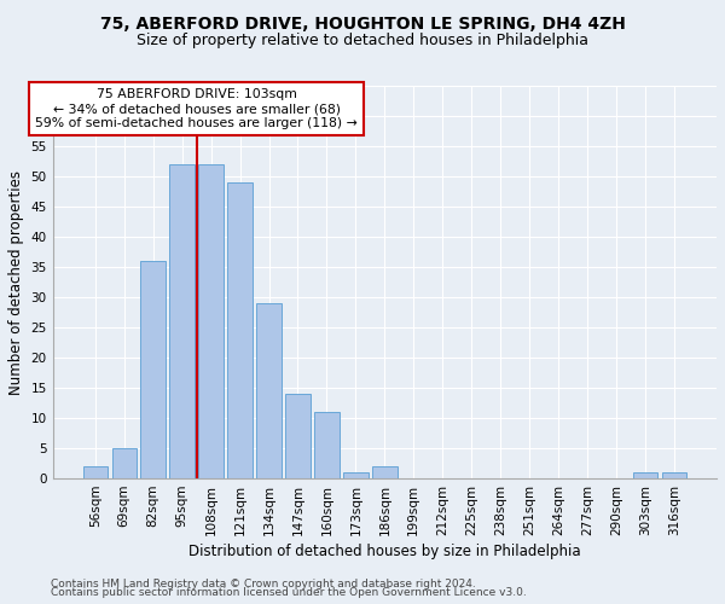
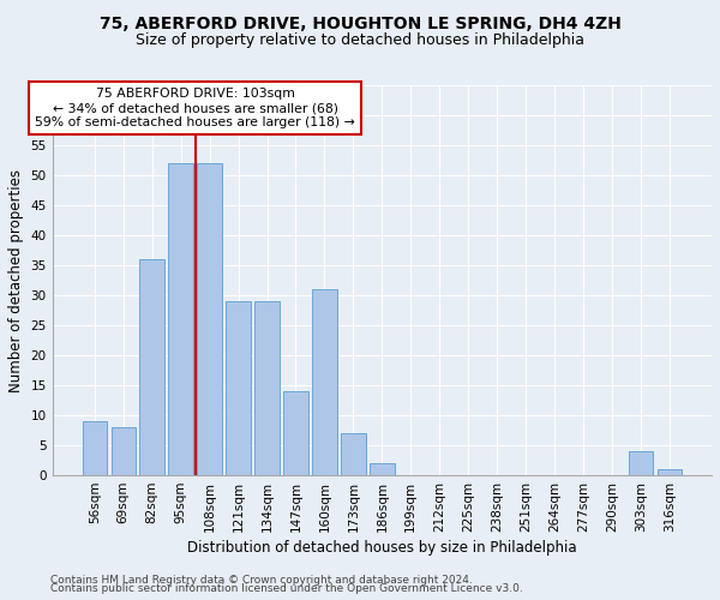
56sqm: 2 -> 9
69sqm: 5 -> 8
121sqm: 49 -> 29
160sqm: 11 -> 31
173sqm: 1 -> 7
303sqm: 1 -> 4
